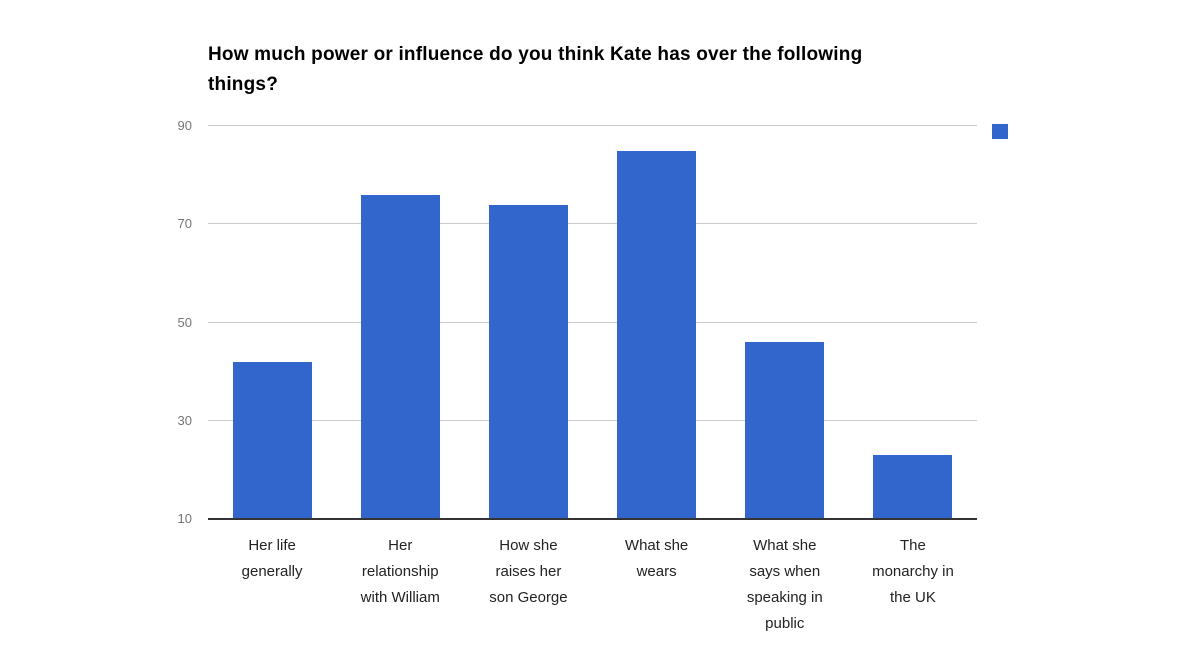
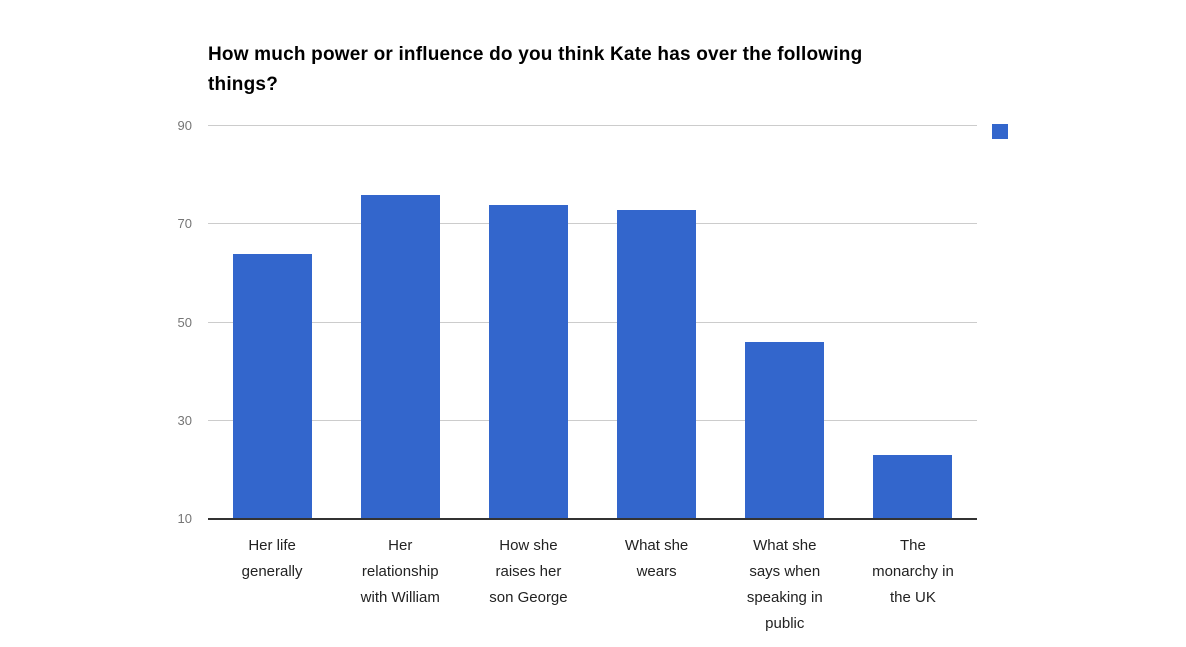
Her life generally: 42 -> 64
What she wears: 85 -> 73
